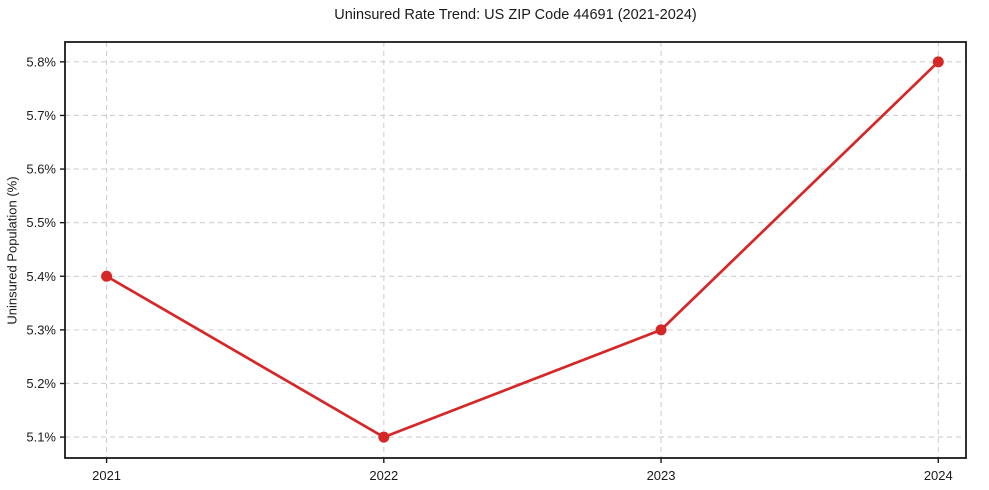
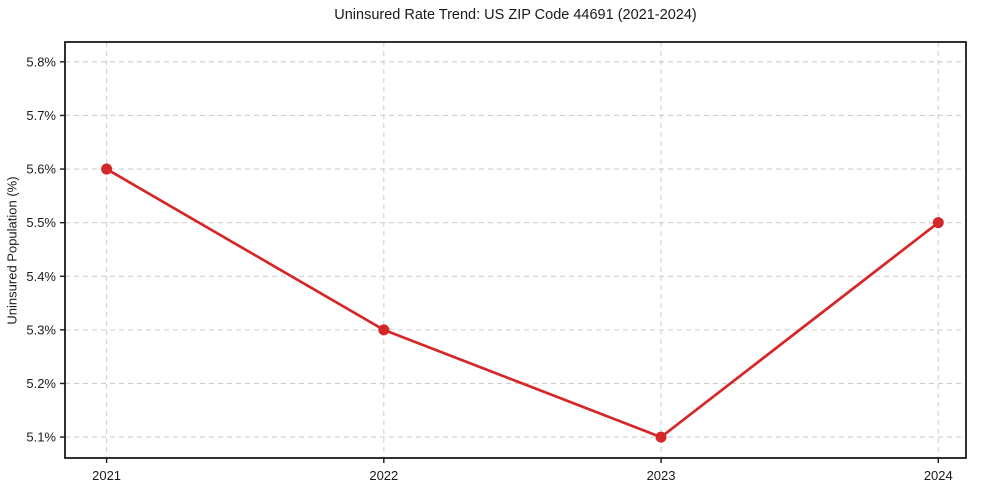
2021: 5.4% -> 5.6%
2022: 5.1% -> 5.3%
2023: 5.3% -> 5.1%
2024: 5.8% -> 5.5%
